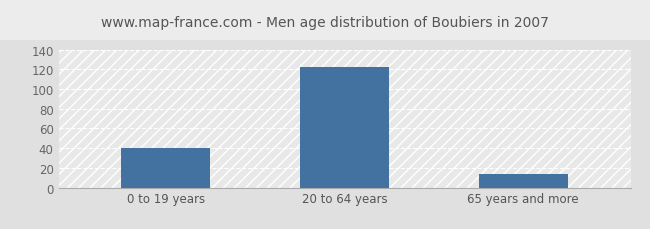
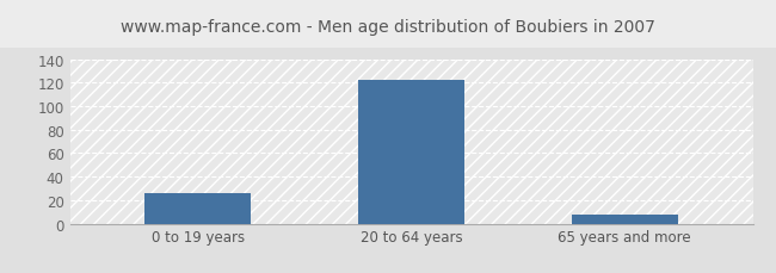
0 to 19 years: 40 -> 26
65 years and more: 14 -> 8
